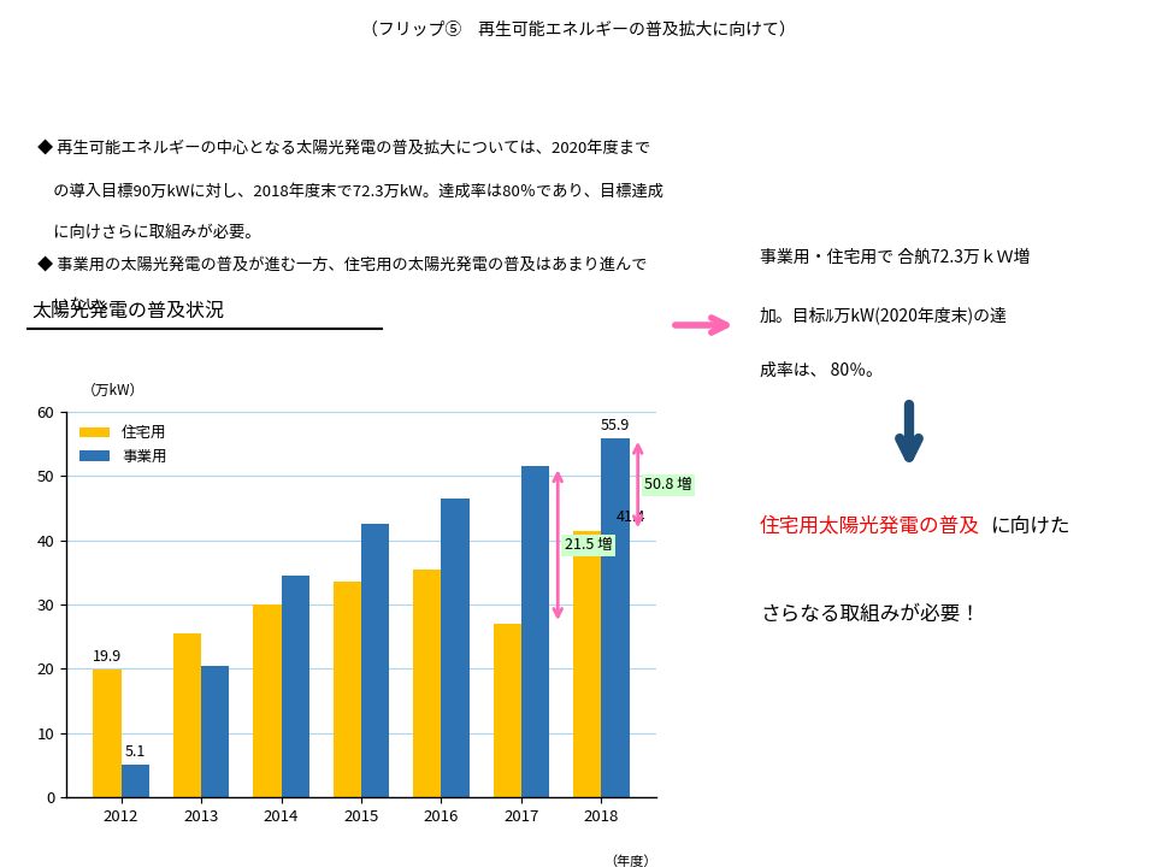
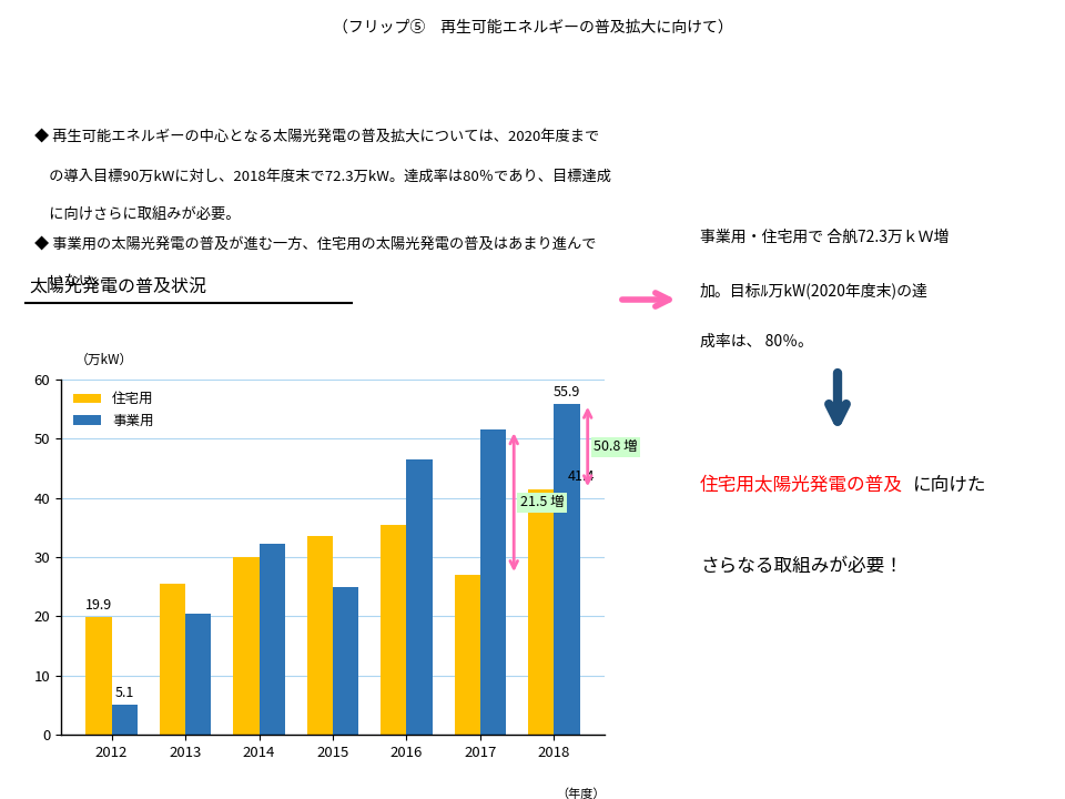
事業用/2014: 34.5 -> 32.2
事業用/2015: 42.5 -> 25.0
